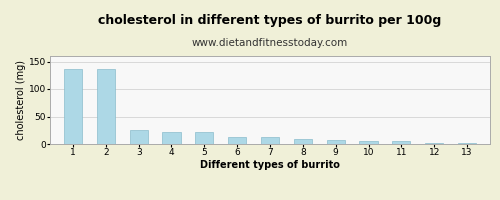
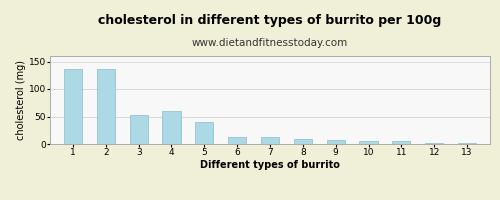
3: 26 -> 52
4: 21 -> 60
5: 21 -> 40
